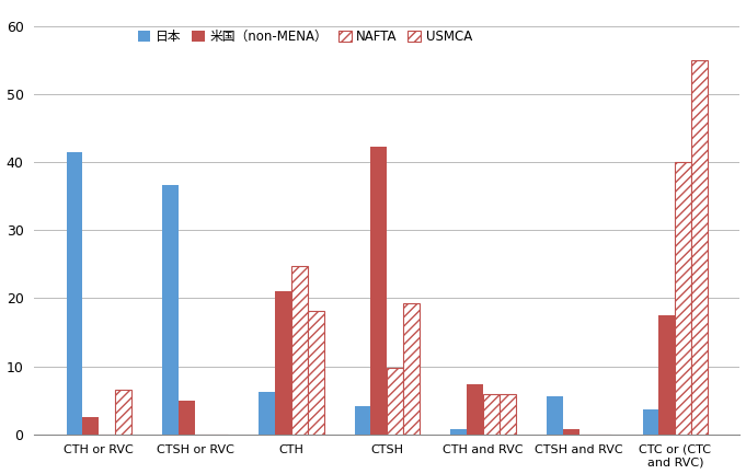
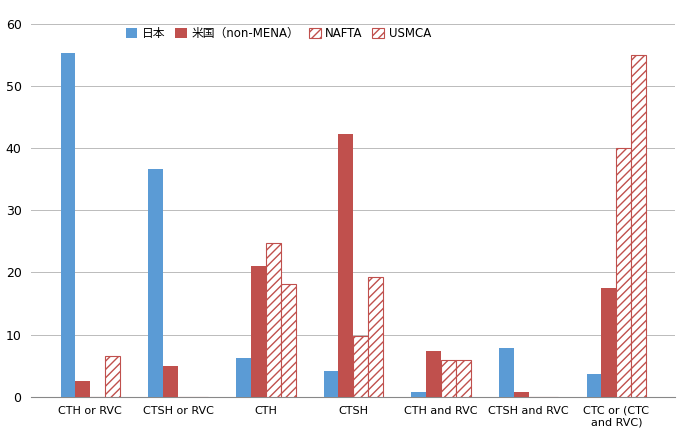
日本/CTH or RVC: 41.4 -> 55.2
日本/CTSH and RVC: 5.6 -> 7.8
